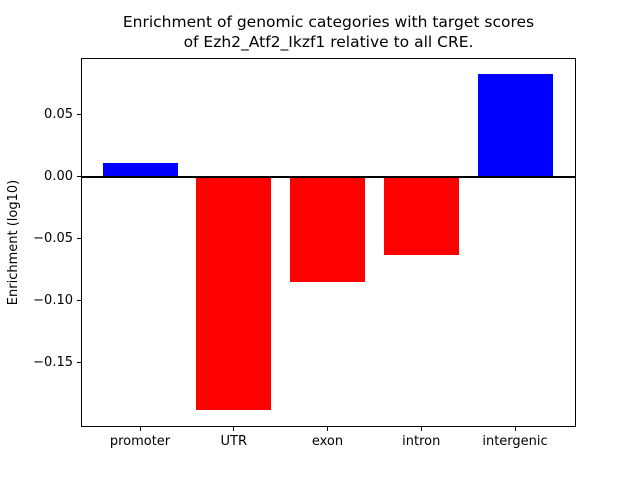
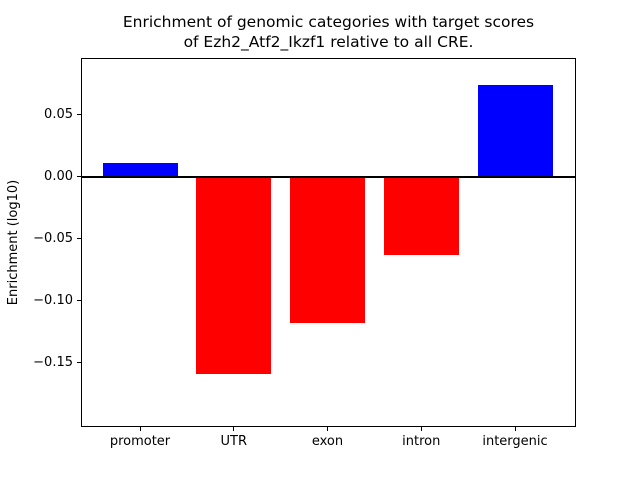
UTR: -0.188 -> -0.159
exon: -0.085 -> -0.118
intergenic: 0.083 -> 0.074
